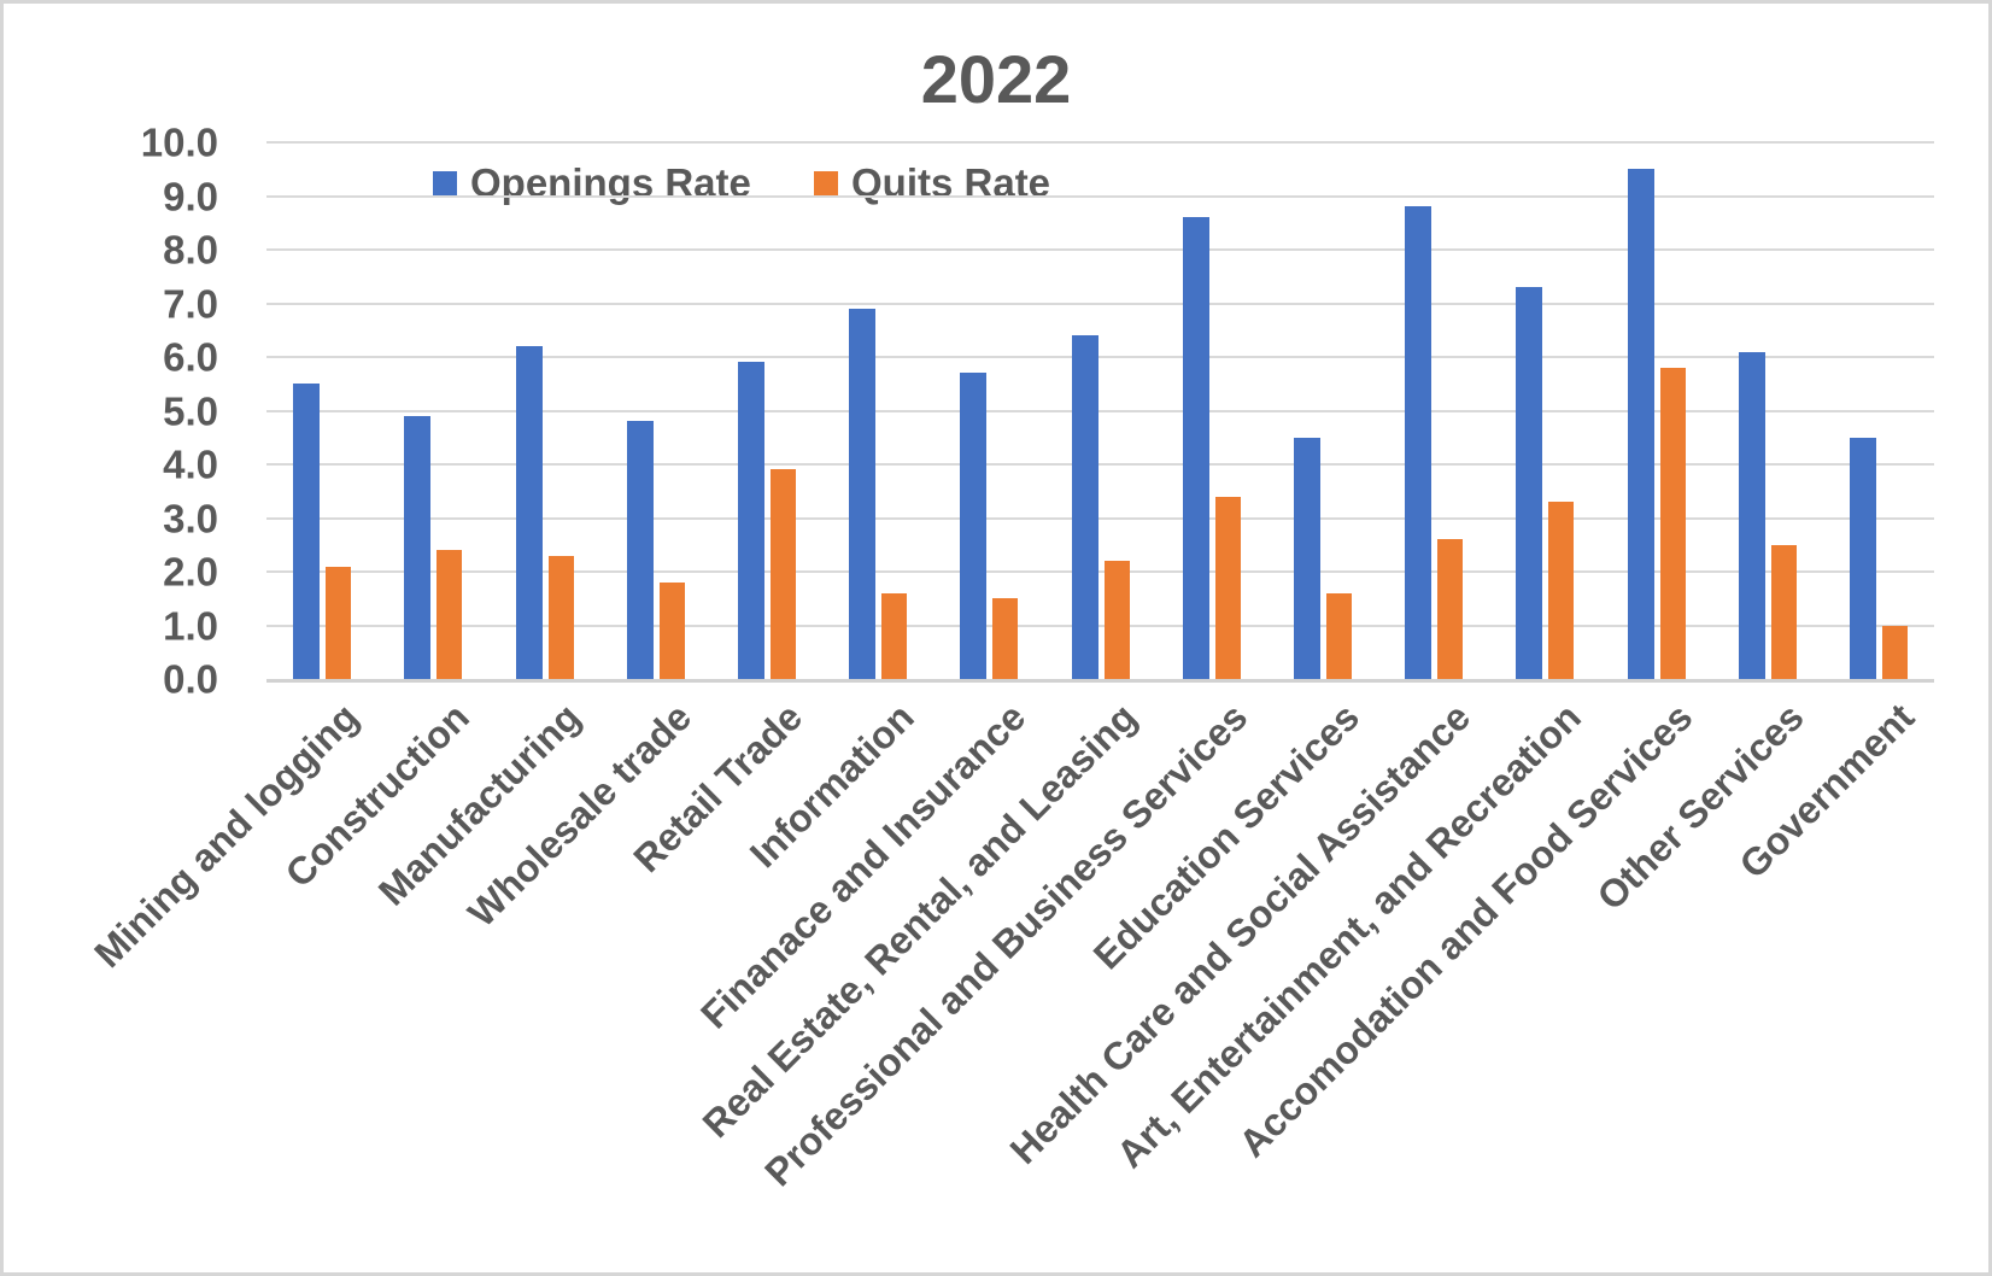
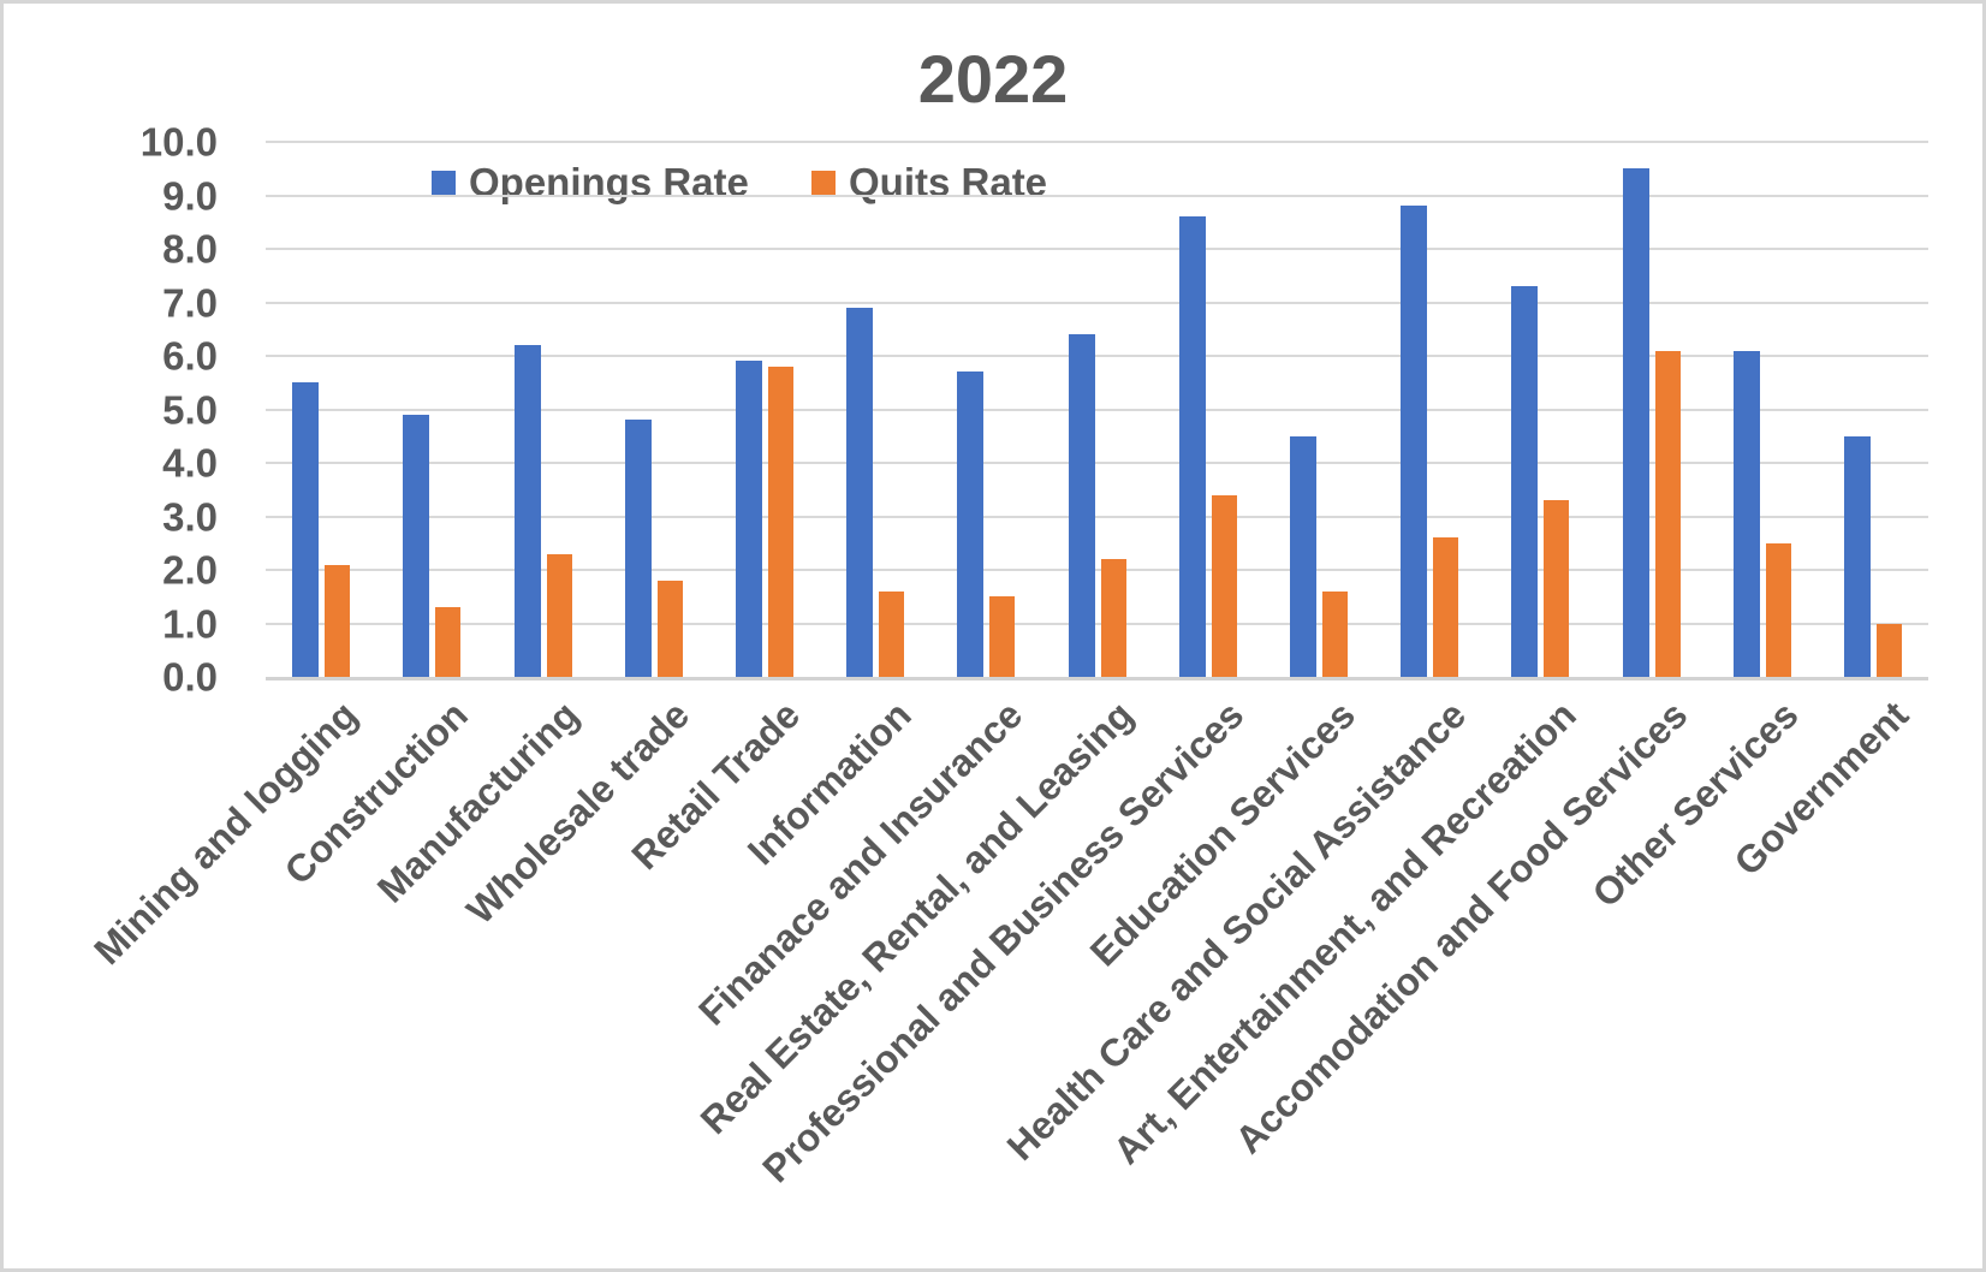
Quits Rate/Construction: 2.4 -> 1.3
Quits Rate/Retail Trade: 3.9 -> 5.8
Quits Rate/Accomodation and Food Services: 5.8 -> 6.1
